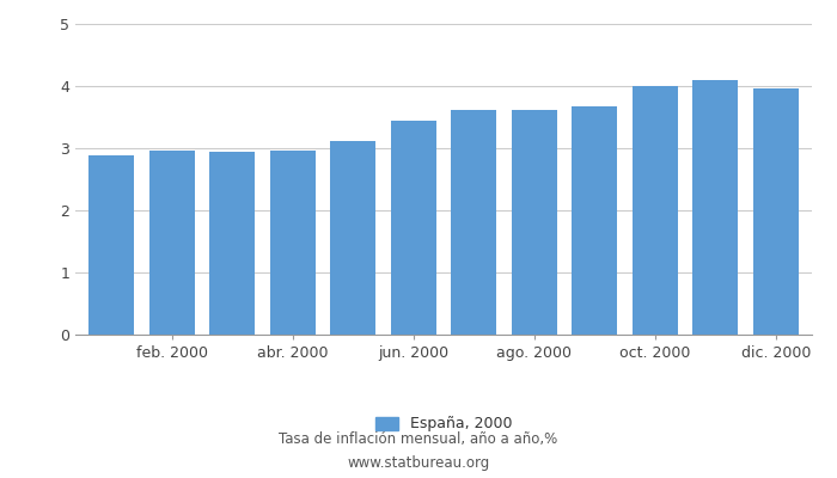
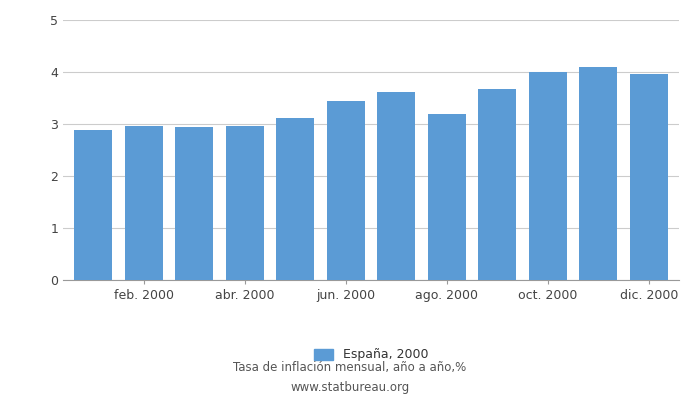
ago. 2000: 3.61 -> 3.20
